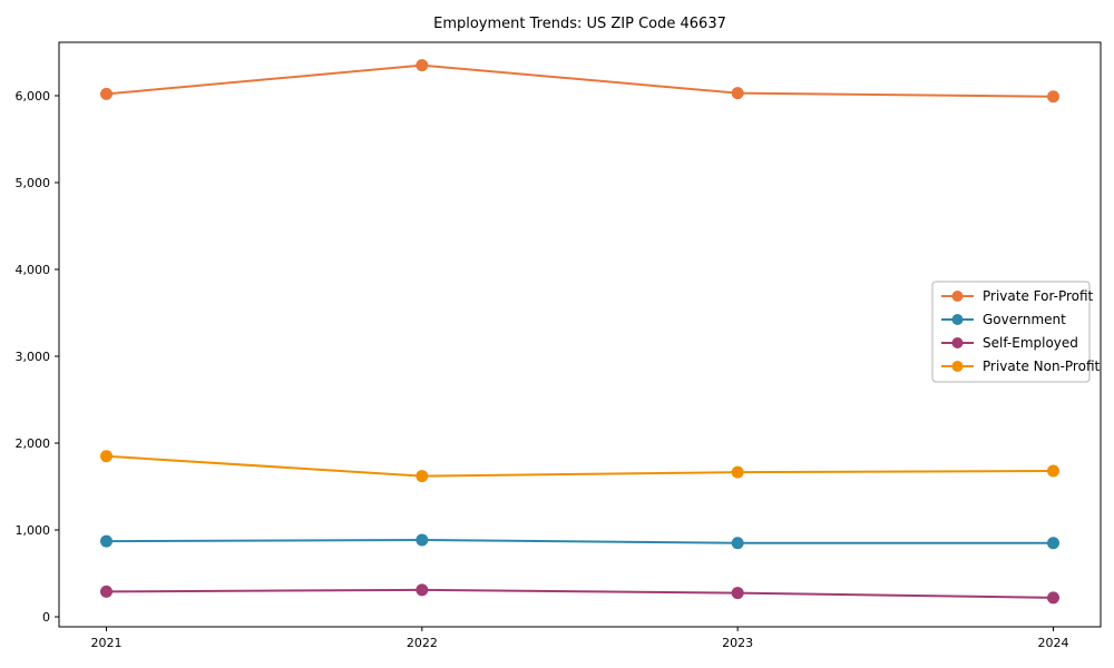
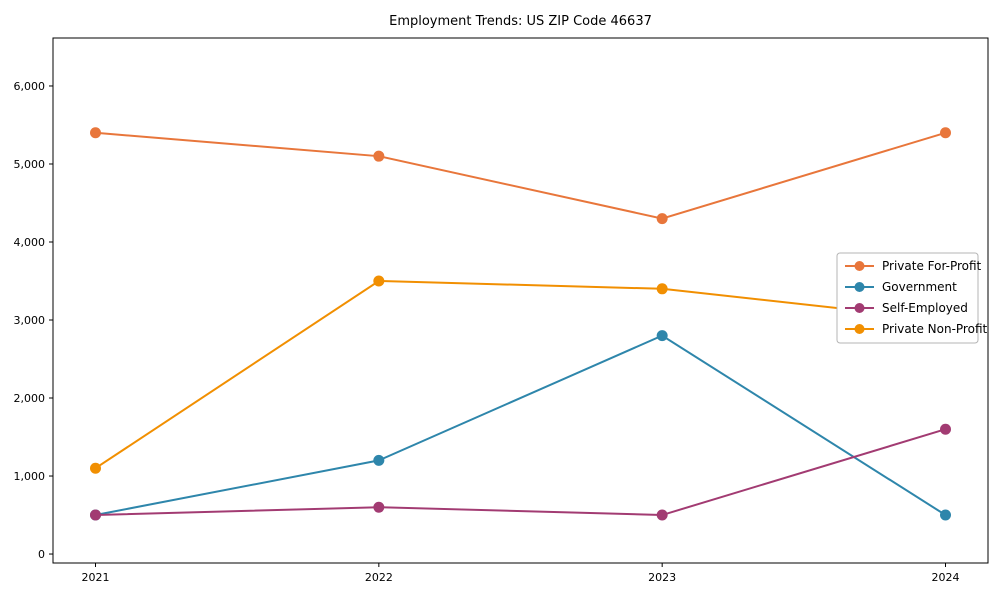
Private For-Profit/2021: 6000 -> 5400
Government/2021: 900 -> 500
Self-Employed/2021: 300 -> 500
Private Non-Profit/2021: 1800 -> 1100
Private For-Profit/2022: 6400 -> 5100
Government/2022: 900 -> 1200
Self-Employed/2022: 300 -> 600
Private Non-Profit/2022: 1600 -> 3500
Private For-Profit/2023: 6000 -> 4300
Government/2023: 800 -> 2800
Self-Employed/2023: 300 -> 500
Private Non-Profit/2023: 1700 -> 3400
Private For-Profit/2024: 6000 -> 5400
Government/2024: 800 -> 500
Self-Employed/2024: 200 -> 1600
Private Non-Profit/2024: 1700 -> 3000
